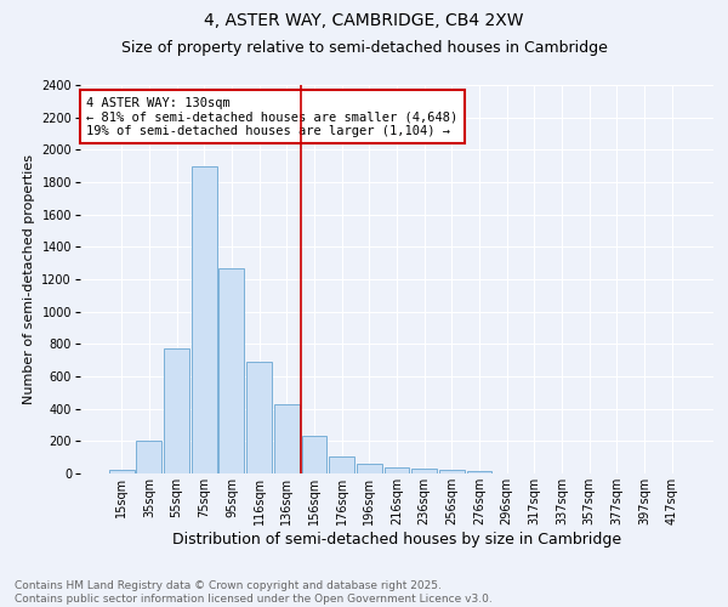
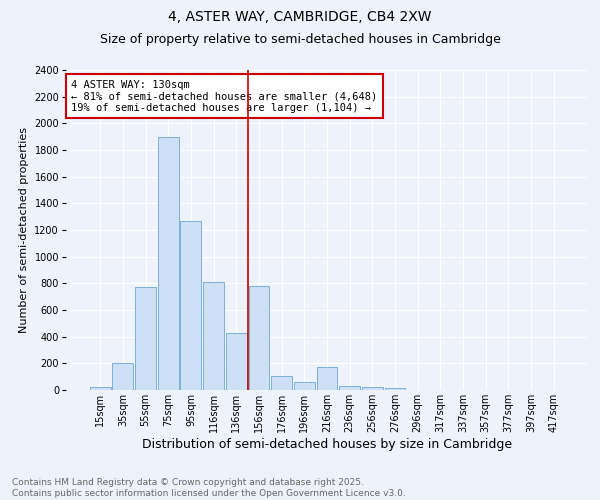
116sqm: 690 -> 810
156sqm: 230 -> 780
216sqm: 40 -> 170
